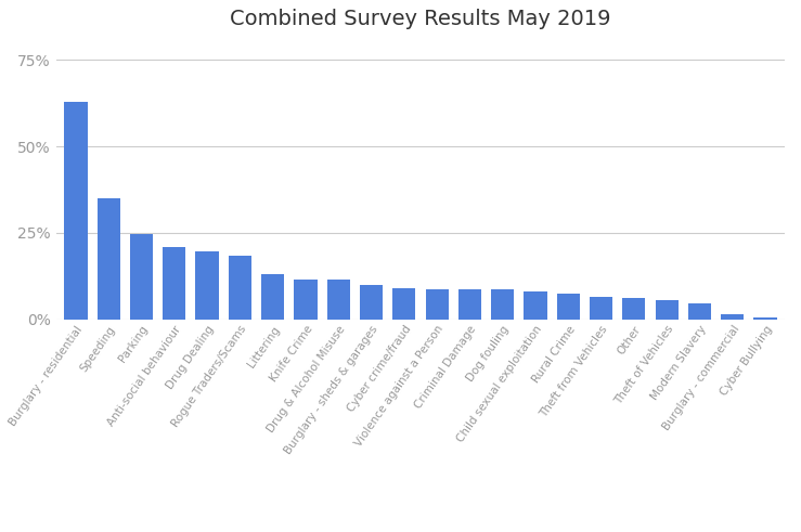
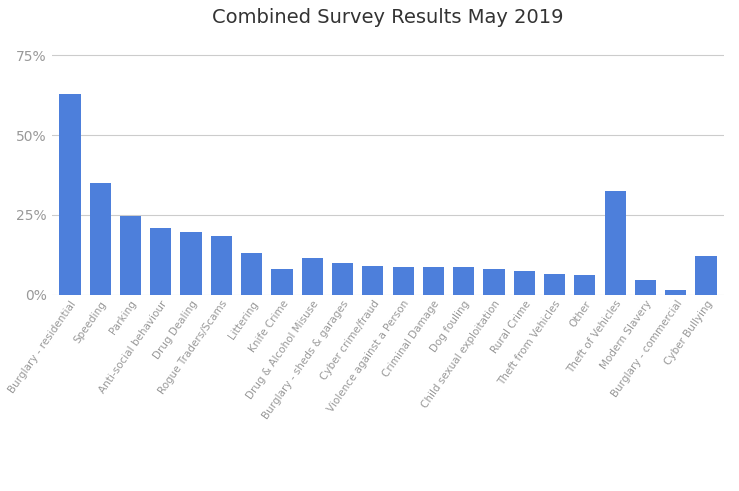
Knife Crime: 11.5% -> 8.0%
Theft of Vehicles: 5.5% -> 32.5%
Cyber Bullying: 0.5% -> 12.0%
